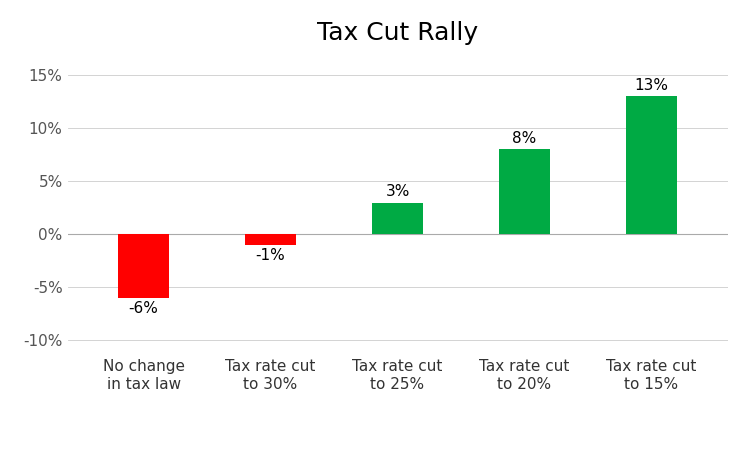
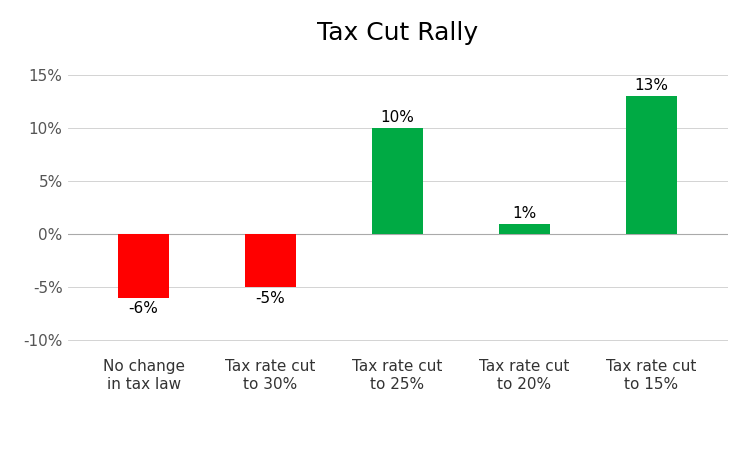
Tax rate cut to 30%: -1% -> -5%
Tax rate cut to 25%: 3% -> 10%
Tax rate cut to 20%: 8% -> 1%
